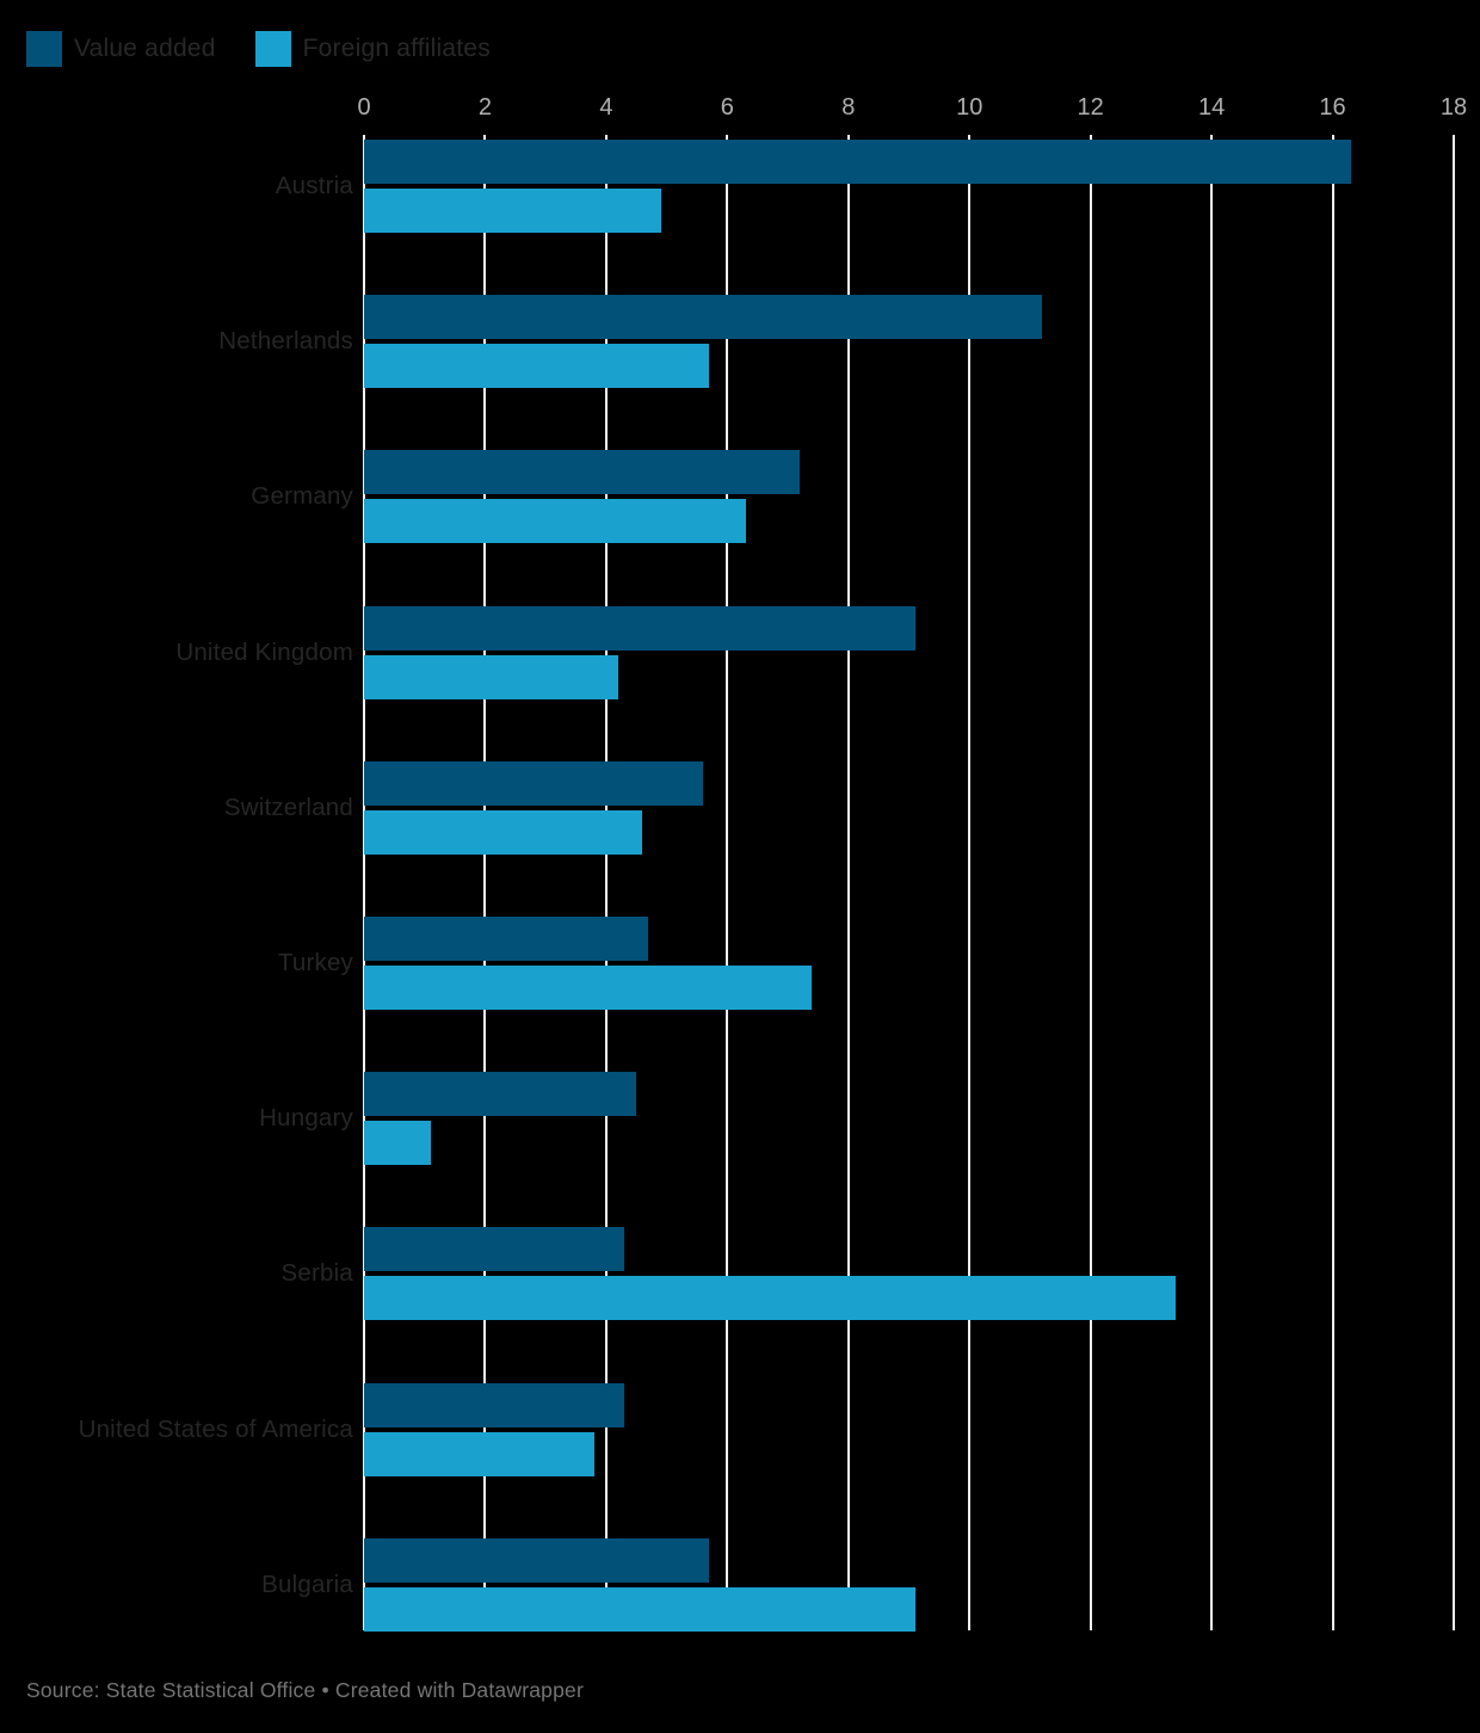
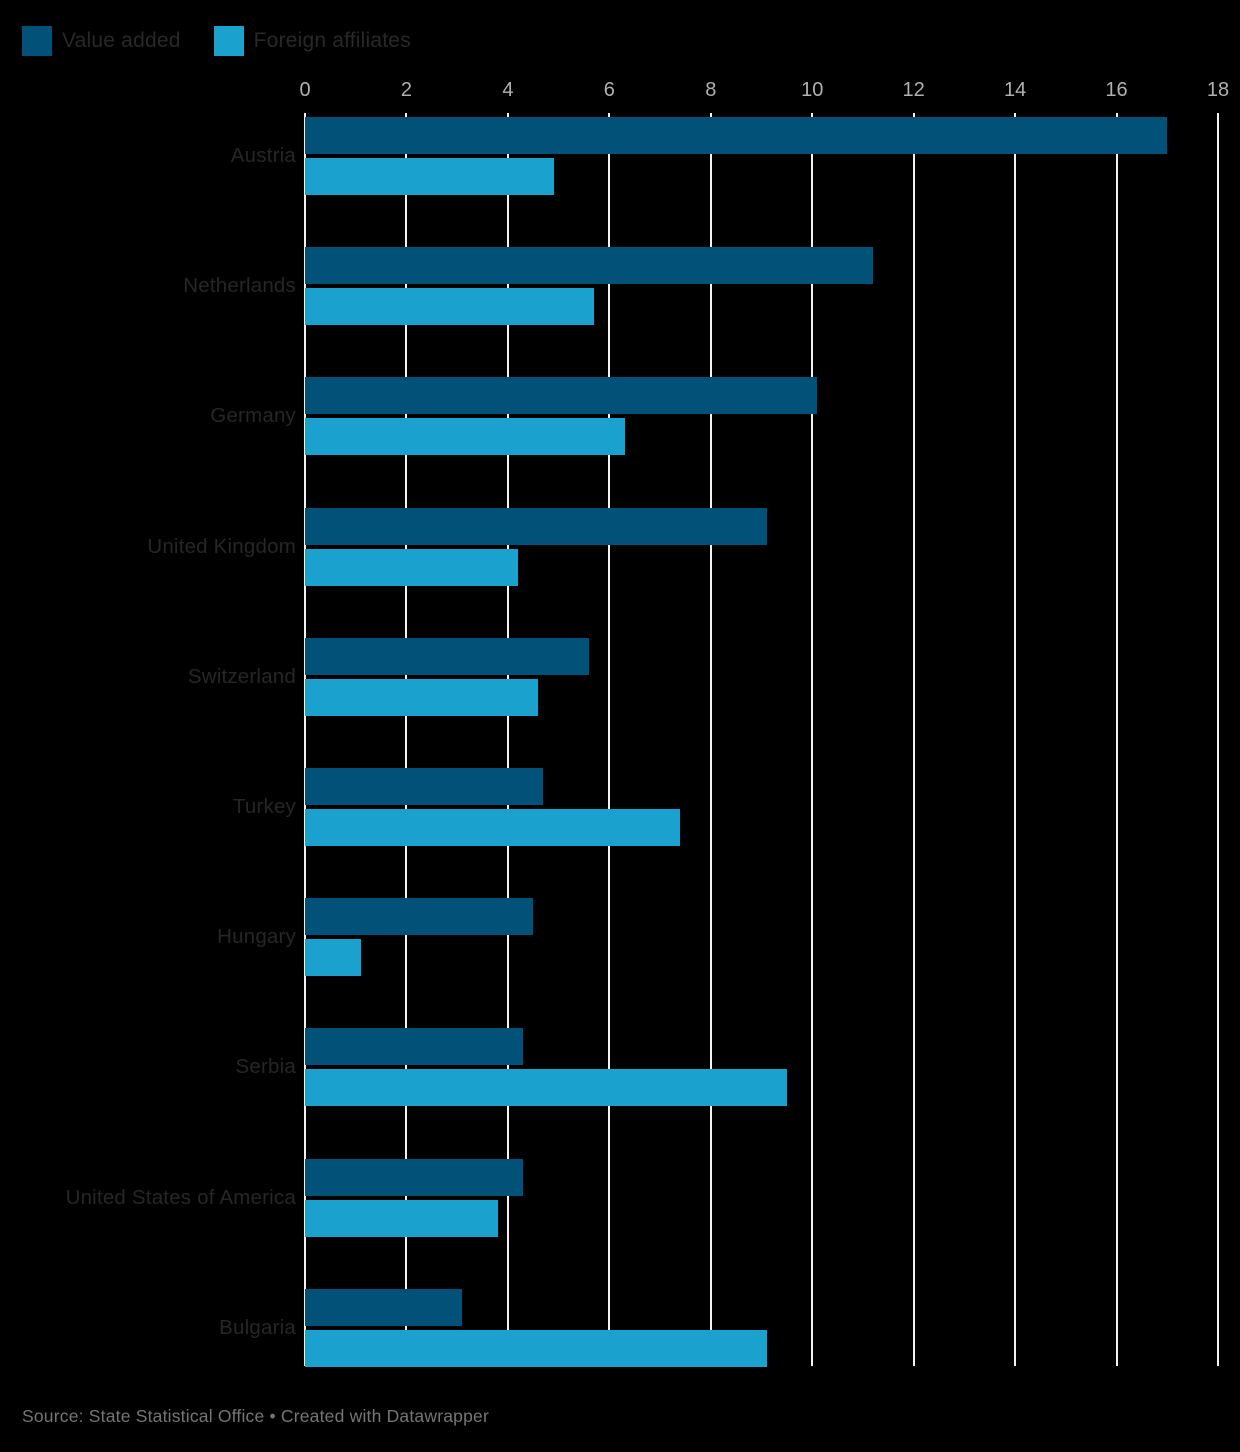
Value added/Austria: 16.3 -> 17.0
Value added/Germany: 7.2 -> 10.1
Foreign affiliates/Serbia: 13.4 -> 9.5
Value added/Bulgaria: 5.7 -> 3.1
